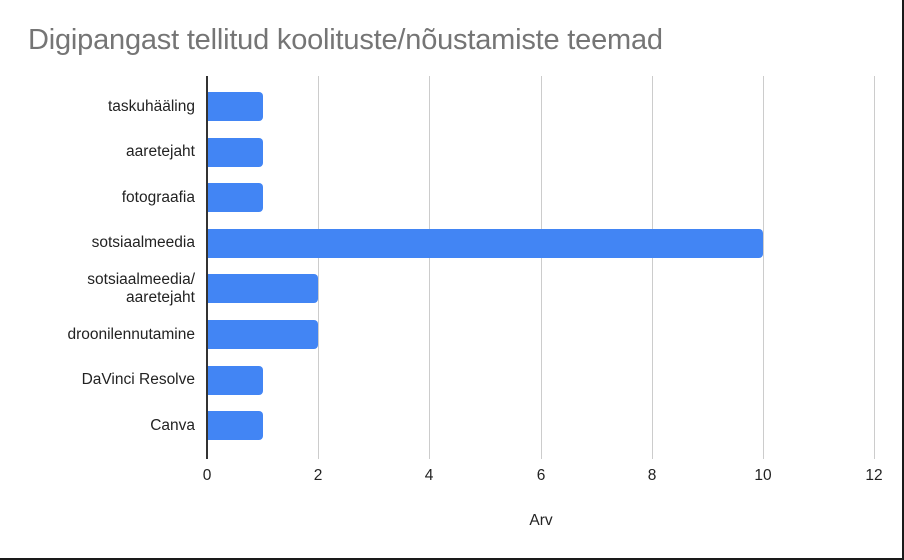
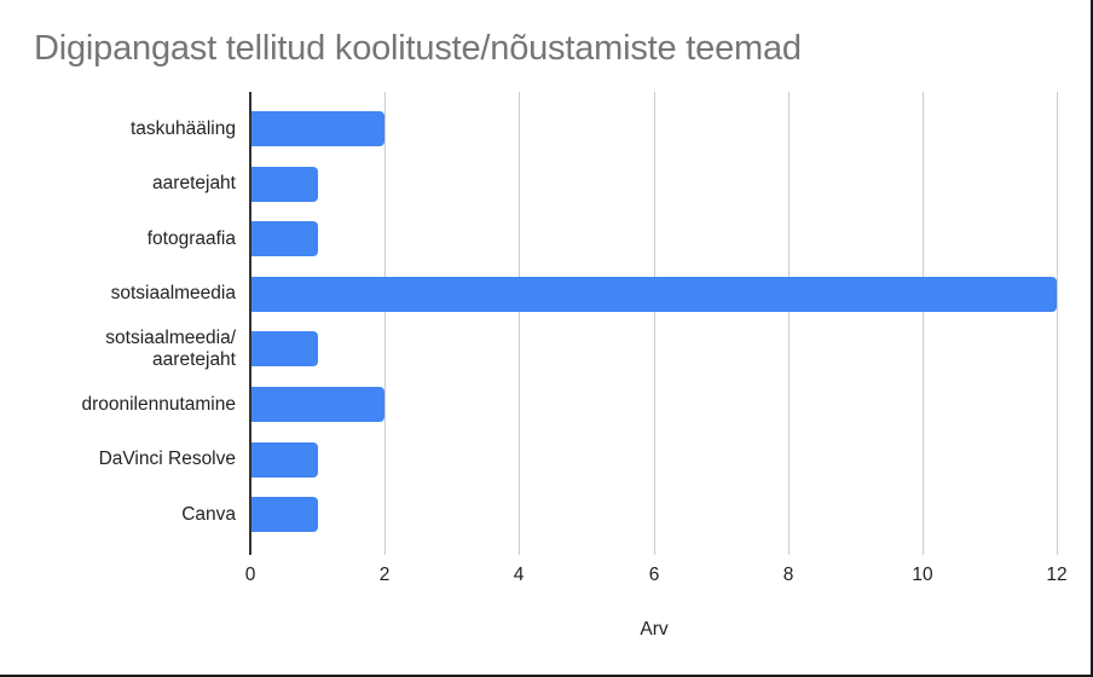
taskuhääling: 1 -> 2
sotsiaalmeedia: 10 -> 12
sotsiaalmeedia/ aaretejaht: 2 -> 1
